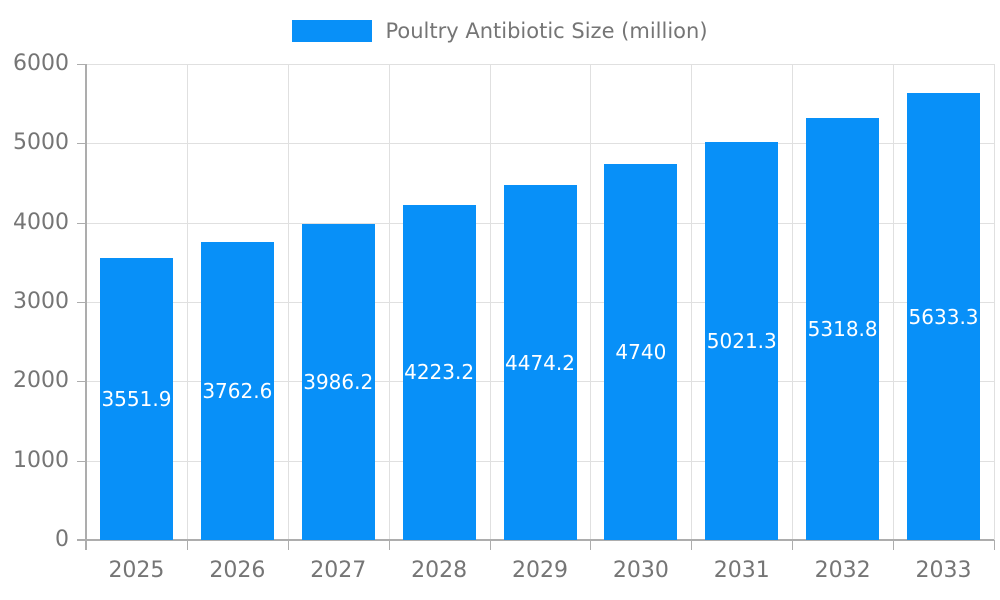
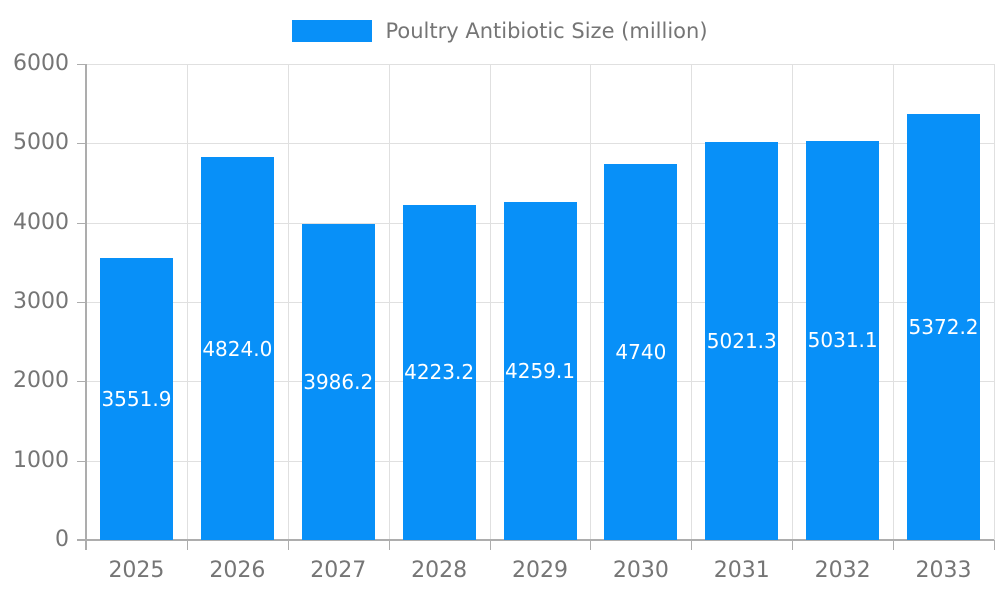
2026: 3762.6 -> 4824.0
2029: 4474.2 -> 4259.1
2032: 5318.8 -> 5031.1
2033: 5633.3 -> 5372.2
